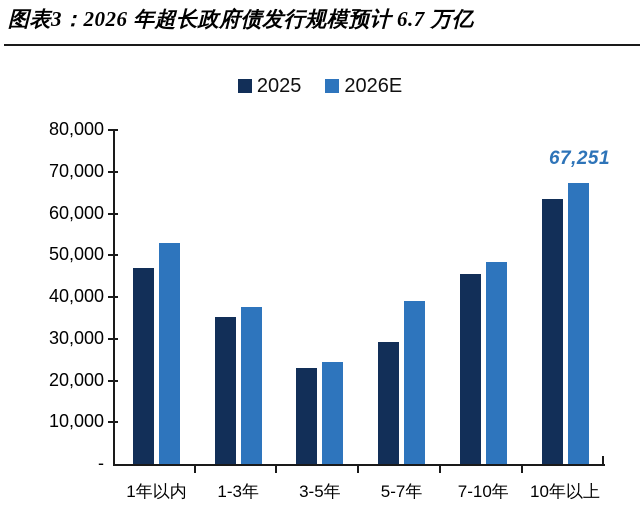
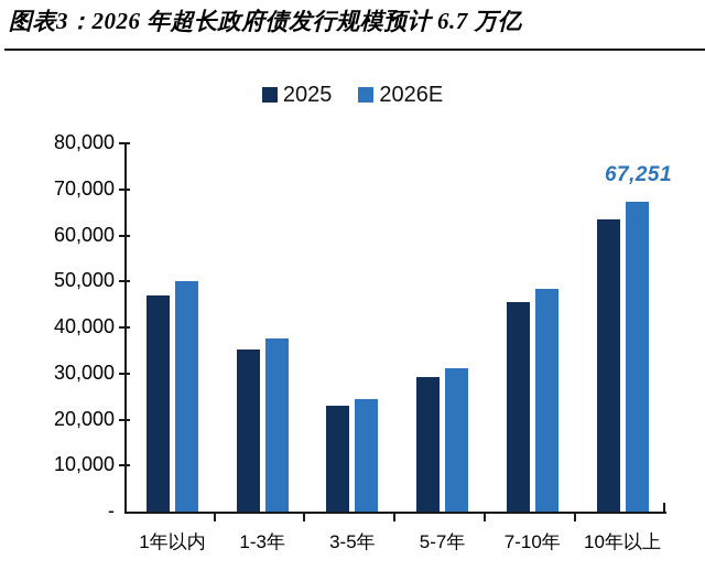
2026E/1年以内: 53000 -> 50000
2026E/5-7年: 39000 -> 31000
